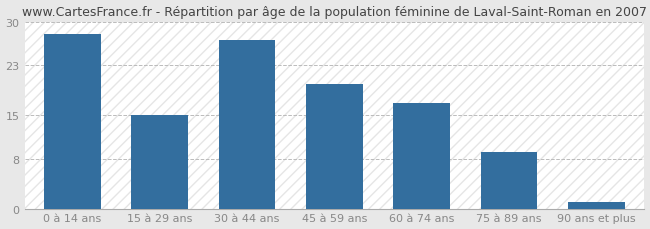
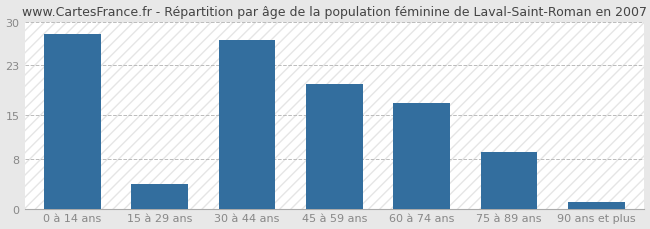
15 à 29 ans: 15 -> 4
